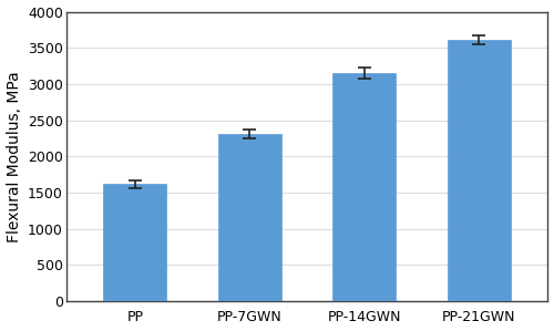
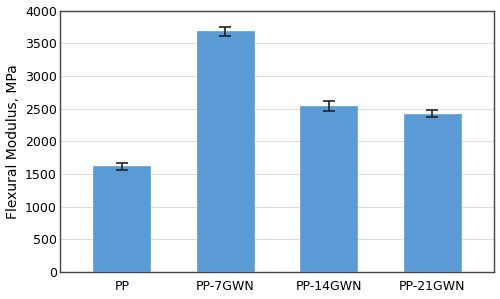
PP-7GWN: 2310 -> 3680
PP-14GWN: 3150 -> 2540
PP-21GWN: 3610 -> 2420
